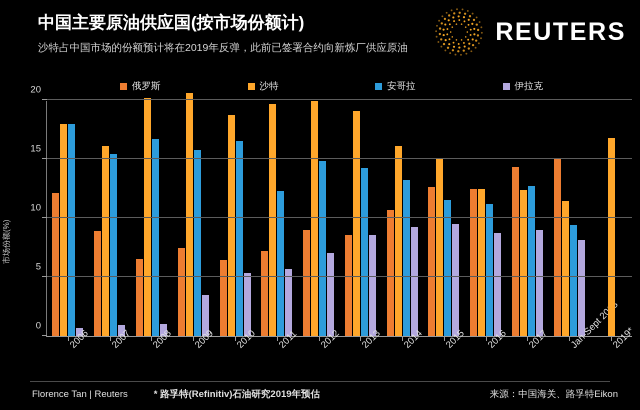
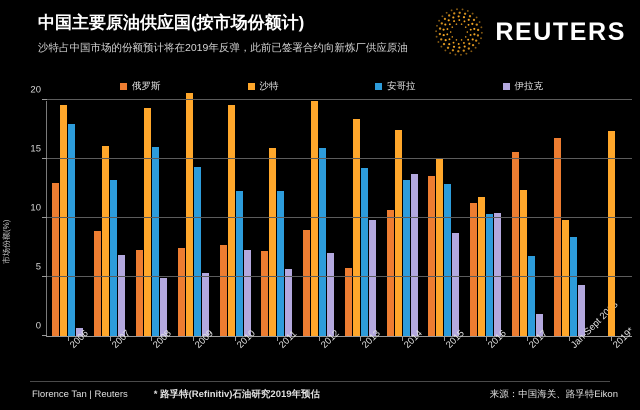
俄罗斯/2006: 12.1 -> 13.0
沙特/2006: 18.0 -> 19.6
安哥拉/2007: 15.4 -> 13.2
伊拉克/2007: 0.9 -> 6.9
俄罗斯/2008: 6.5 -> 7.3
沙特/2008: 20.2 -> 19.3
安哥拉/2008: 16.7 -> 16.0
伊拉克/2008: 1.0 -> 4.9
安哥拉/2009: 15.8 -> 14.3
伊拉克/2009: 3.5 -> 5.3
俄罗斯/2010: 6.4 -> 7.7
沙特/2010: 18.7 -> 19.6
安哥拉/2010: 16.5 -> 12.3
伊拉克/2010: 5.3 -> 7.3
沙特/2011: 19.7 -> 15.9
安哥拉/2012: 14.8 -> 15.9
俄罗斯/2013: 8.6 -> 5.8
沙特/2013: 19.1 -> 18.4
伊拉克/2013: 8.6 -> 9.8
沙特/2014: 16.1 -> 17.5
伊拉克/2014: 9.2 -> 13.7
俄罗斯/2015: 12.6 -> 13.6
安哥拉/2015: 11.5 -> 12.9
伊拉克/2015: 9.5 -> 8.7
俄罗斯/2016: 12.5 -> 11.3
沙特/2016: 12.5 -> 11.8
安哥拉/2016: 11.2 -> 10.3
伊拉克/2016: 8.7 -> 10.4
俄罗斯/2017: 14.3 -> 15.6
安哥拉/2017: 12.7 -> 6.8
伊拉克/2017: 9.0 -> 1.9
俄罗斯/Jan-Sept 2018: 15.0 -> 16.8
沙特/Jan-Sept 2018: 11.4 -> 9.8
安哥拉/Jan-Sept 2018: 9.4 -> 8.4
伊拉克/Jan-Sept 2018: 8.1 -> 4.3
沙特/2019*: 16.8 -> 17.4
